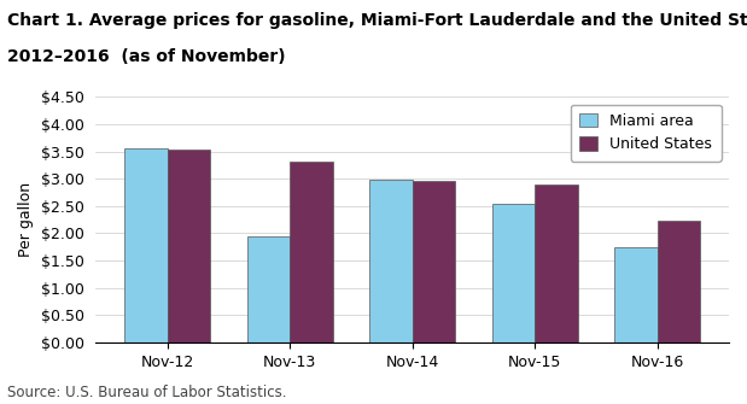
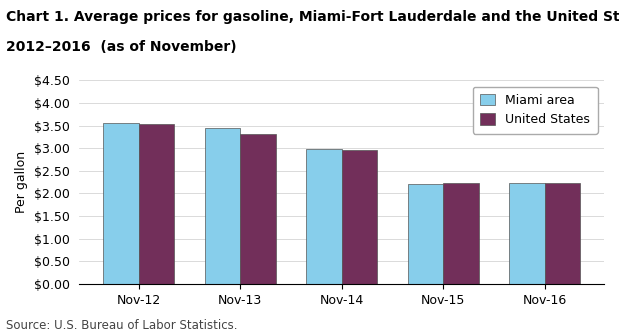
Miami area/Nov-13: $1.95 -> $3.45
Miami area/Nov-15: $2.55 -> $2.20
United States/Nov-15: $2.90 -> $2.22
Miami area/Nov-16: $1.75 -> $2.22
